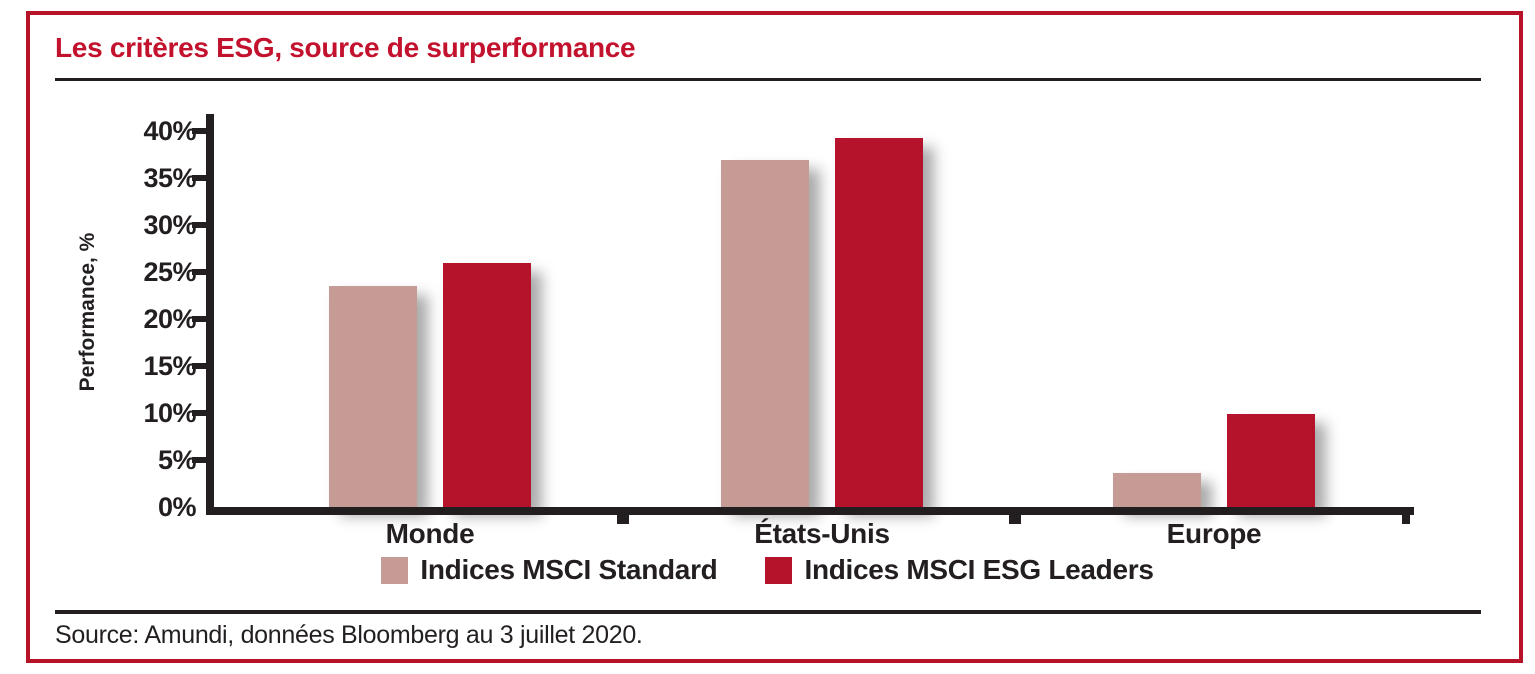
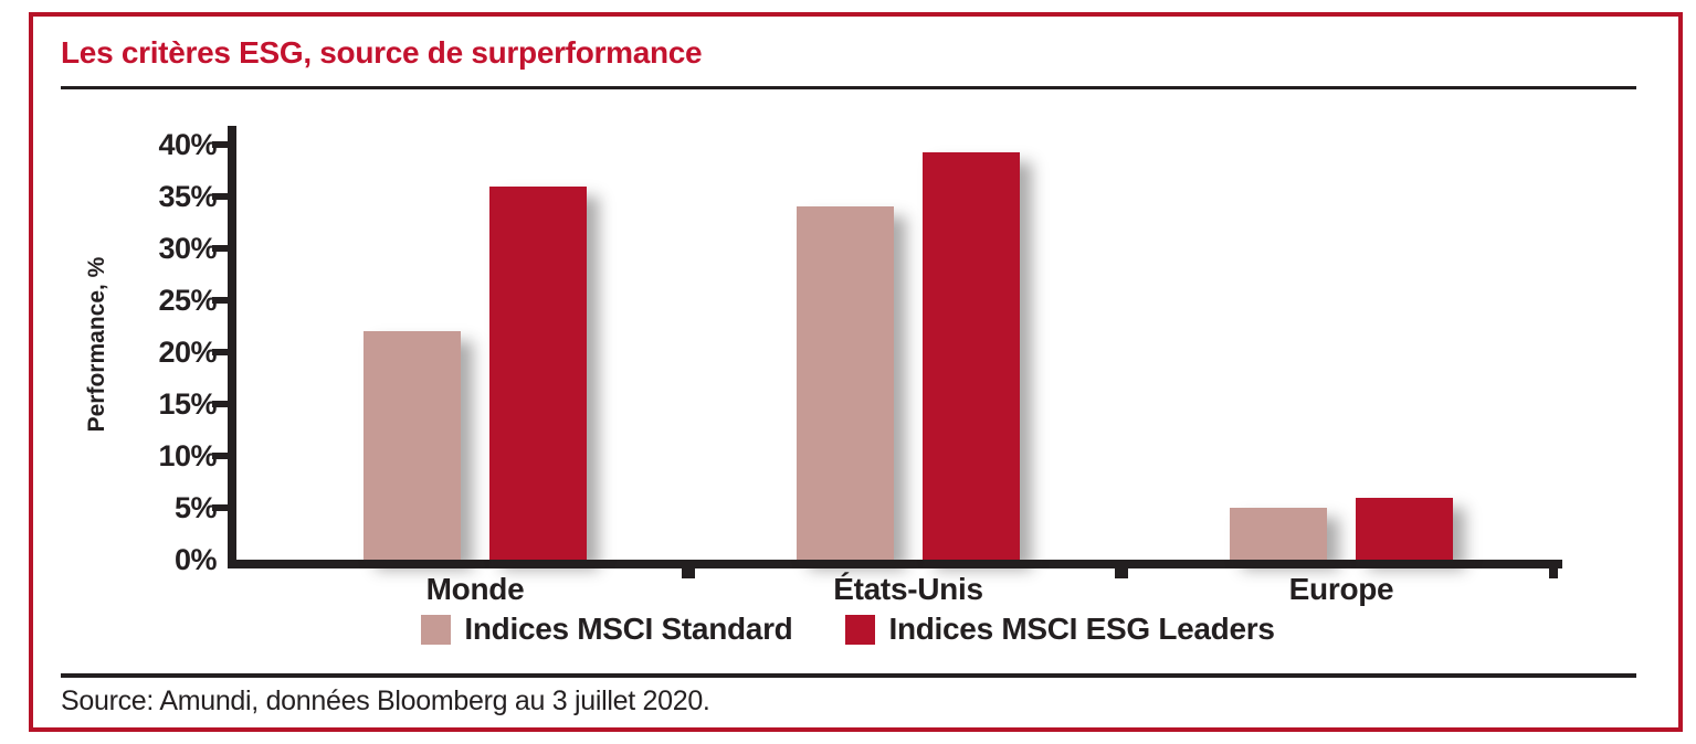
Indices MSCI Standard/Monde: 24% -> 22%
Indices MSCI ESG Leaders/Monde: 26% -> 36%
Indices MSCI Standard/États-Unis: 37% -> 34%
Indices MSCI Standard/Europe: 4% -> 5%
Indices MSCI ESG Leaders/Europe: 10% -> 6%
